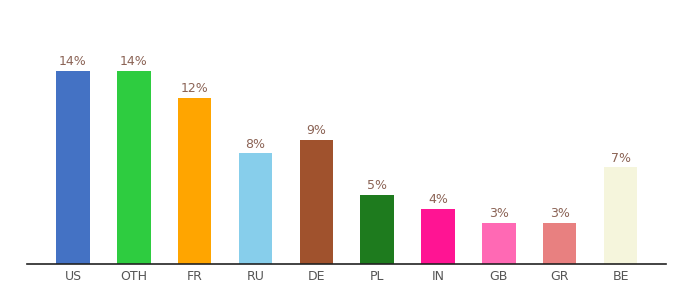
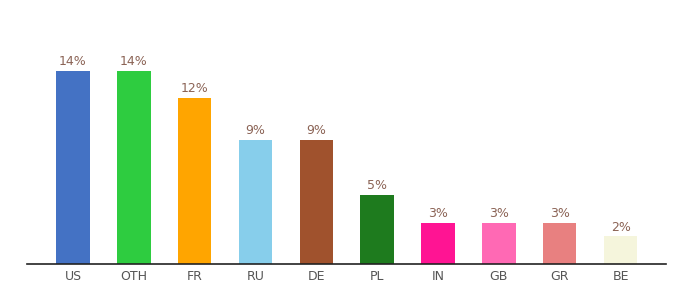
RU: 8% -> 9%
IN: 4% -> 3%
BE: 7% -> 2%
